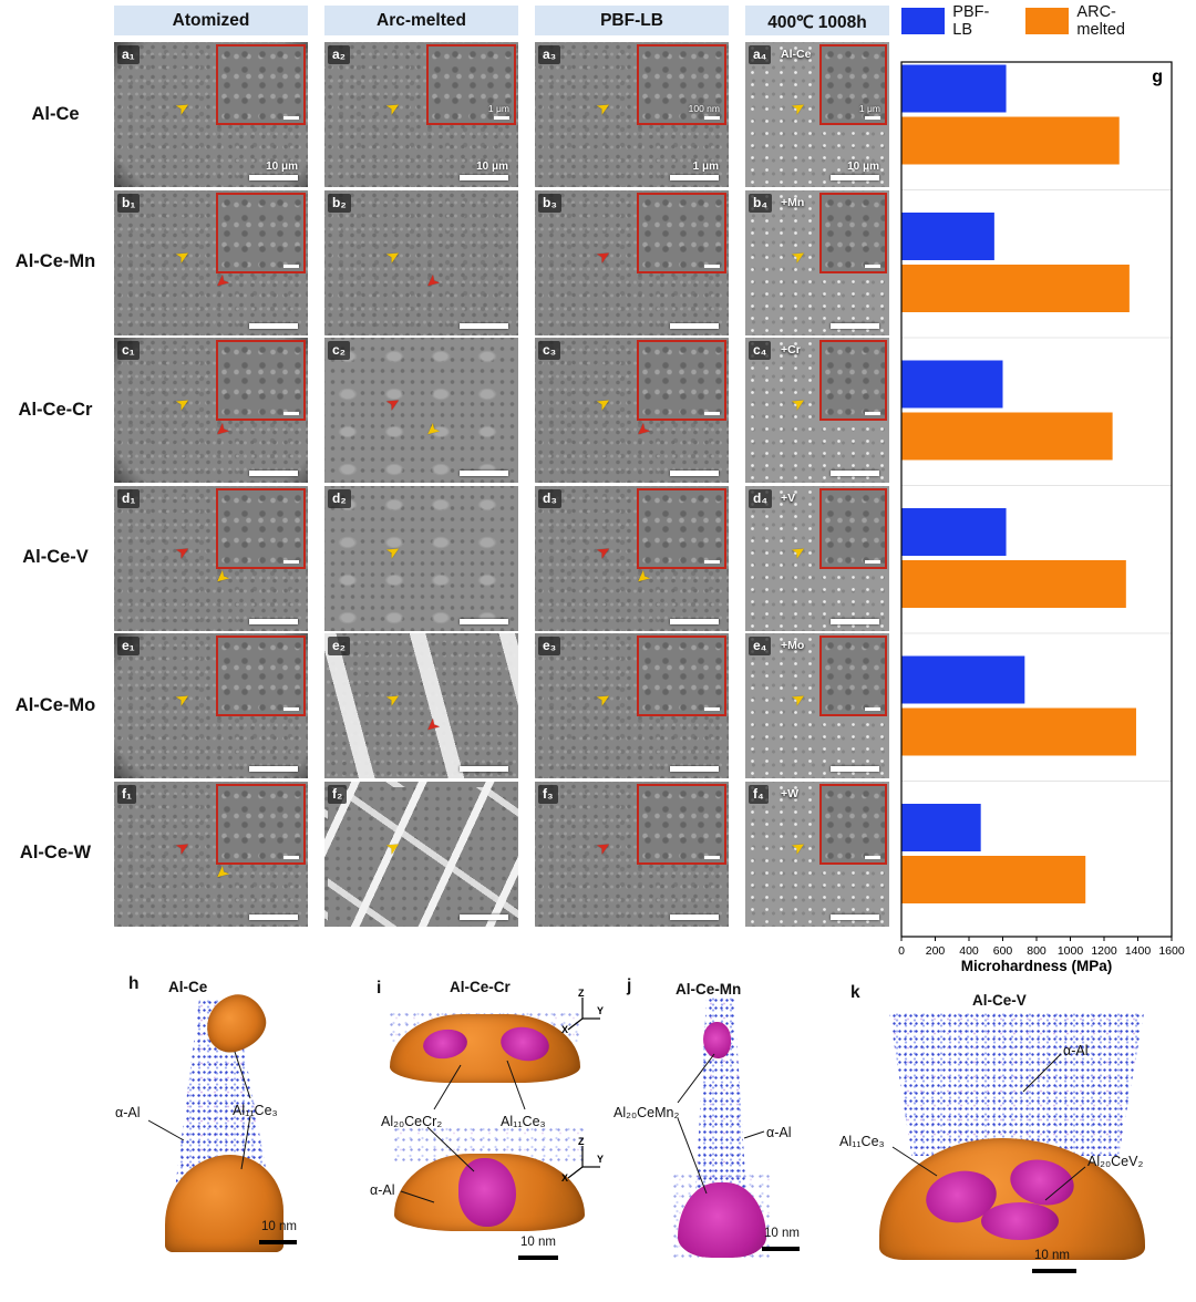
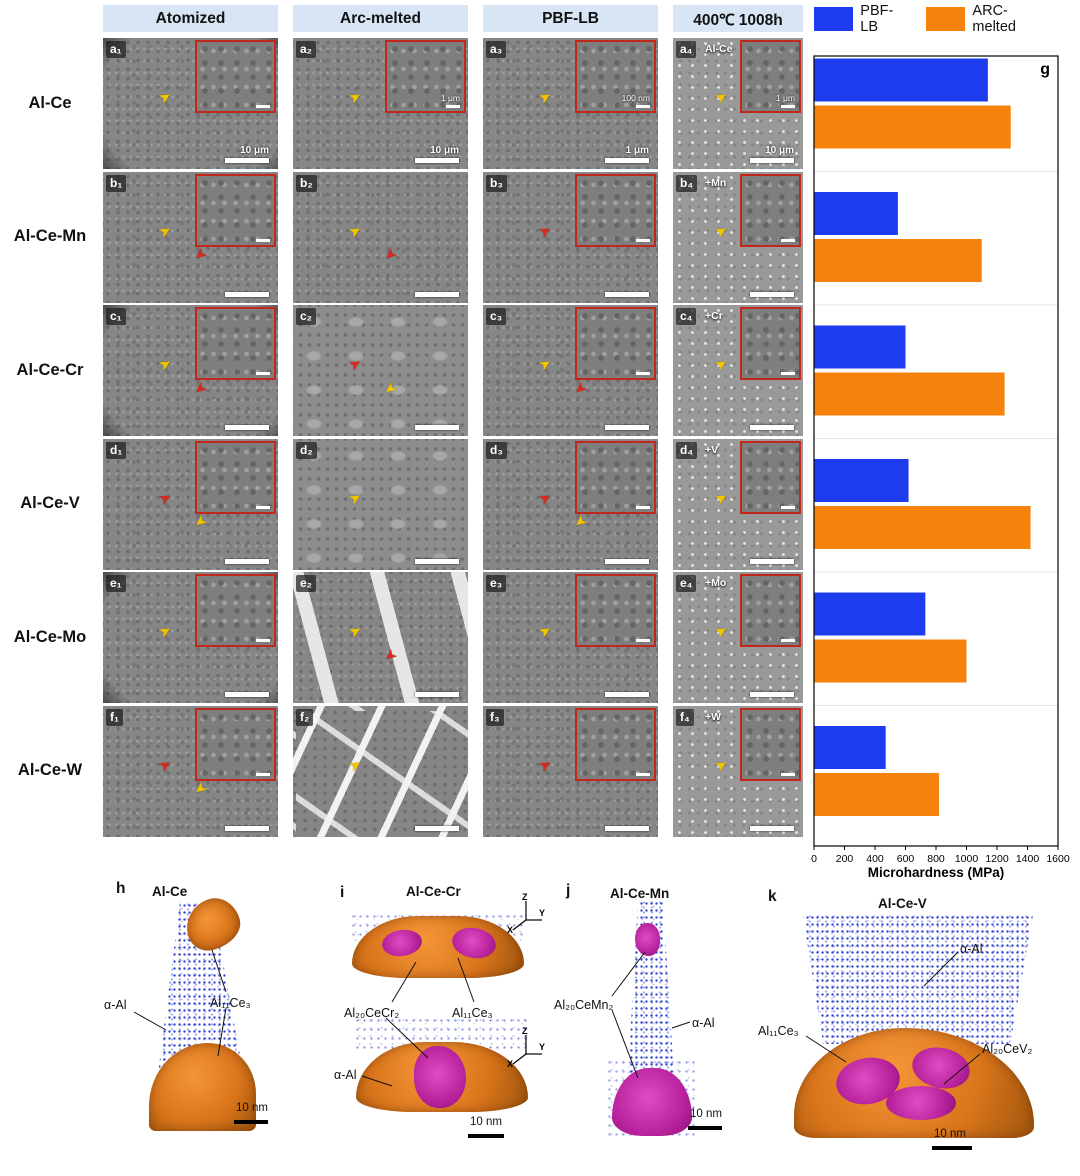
PBF-LB/Al-Ce: 620 -> 1140
ARC-melted/Al-Ce-Mn: 1350 -> 1100
ARC-melted/Al-Ce-V: 1330 -> 1420
ARC-melted/Al-Ce-Mo: 1390 -> 1000
ARC-melted/Al-Ce-W: 1090 -> 820
